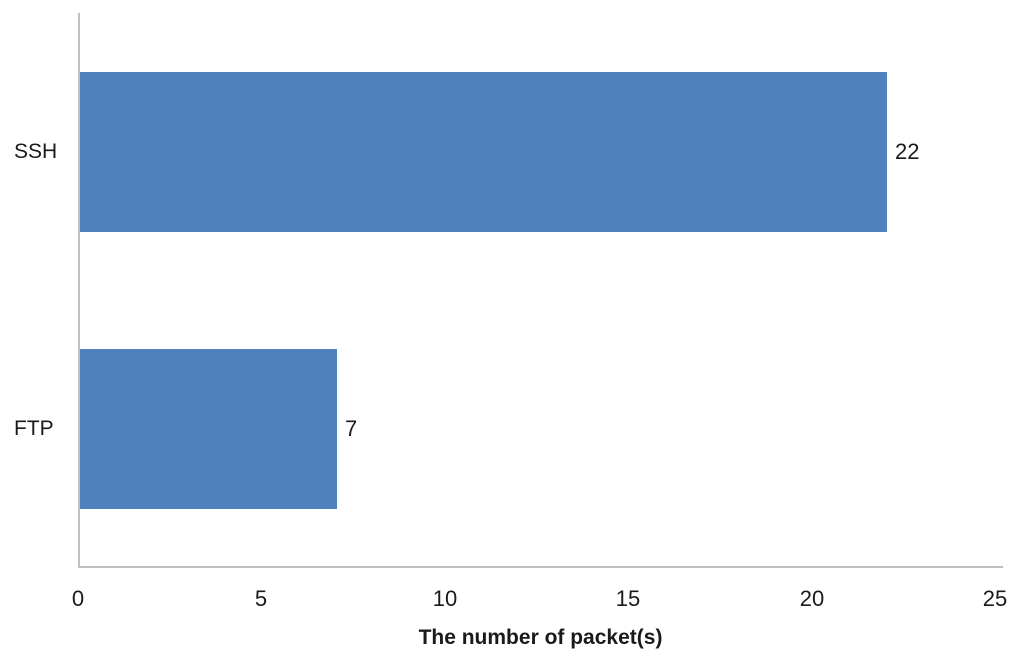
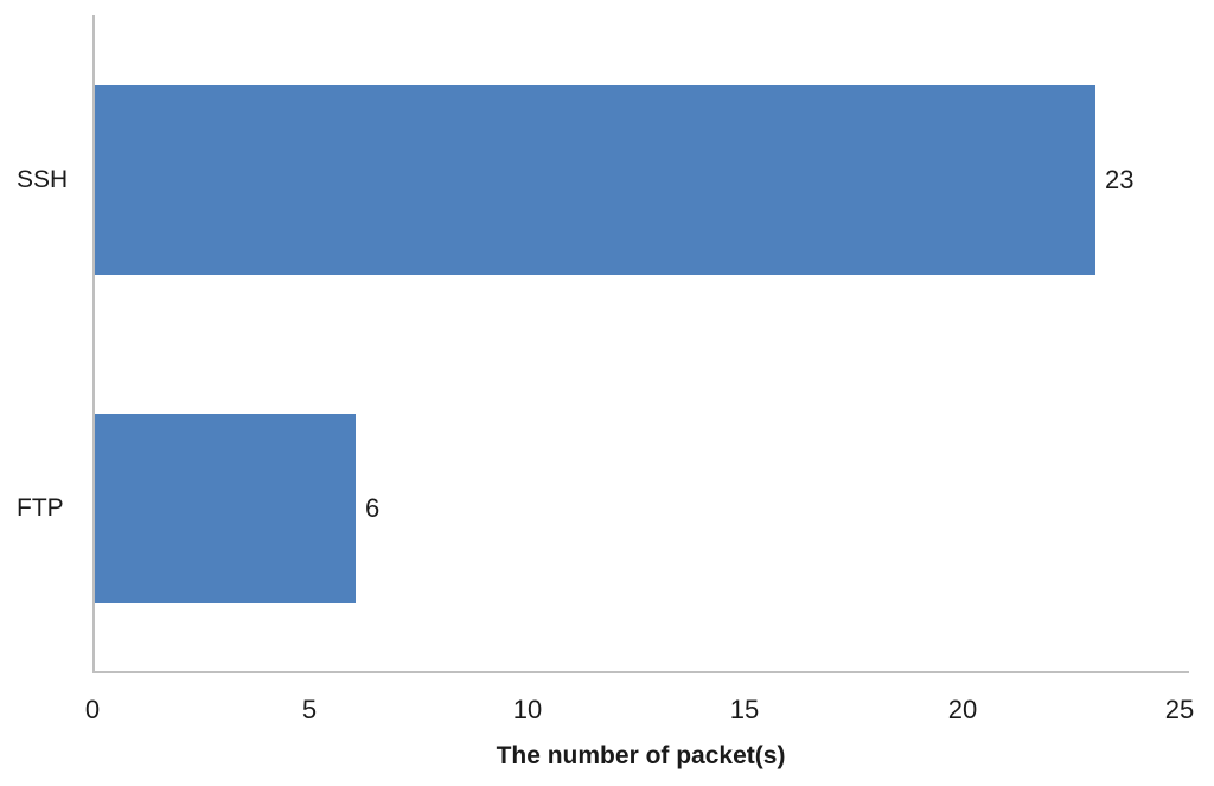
SSH: 22 -> 23
FTP: 7 -> 6
